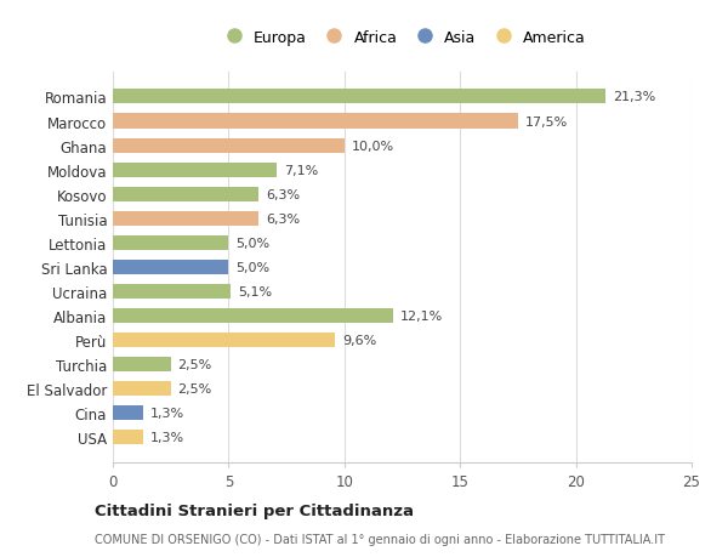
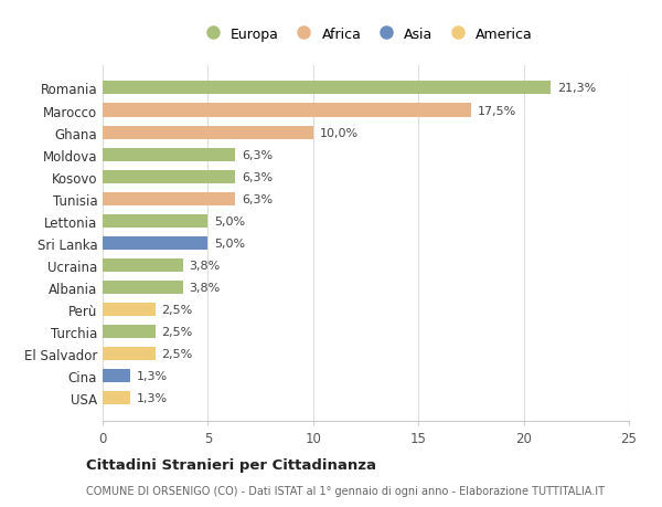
Moldova: 7,1% -> 6,3%
Ucraina: 5,1% -> 3,8%
Albania: 12,1% -> 3,8%
Perù: 9,6% -> 2,5%
